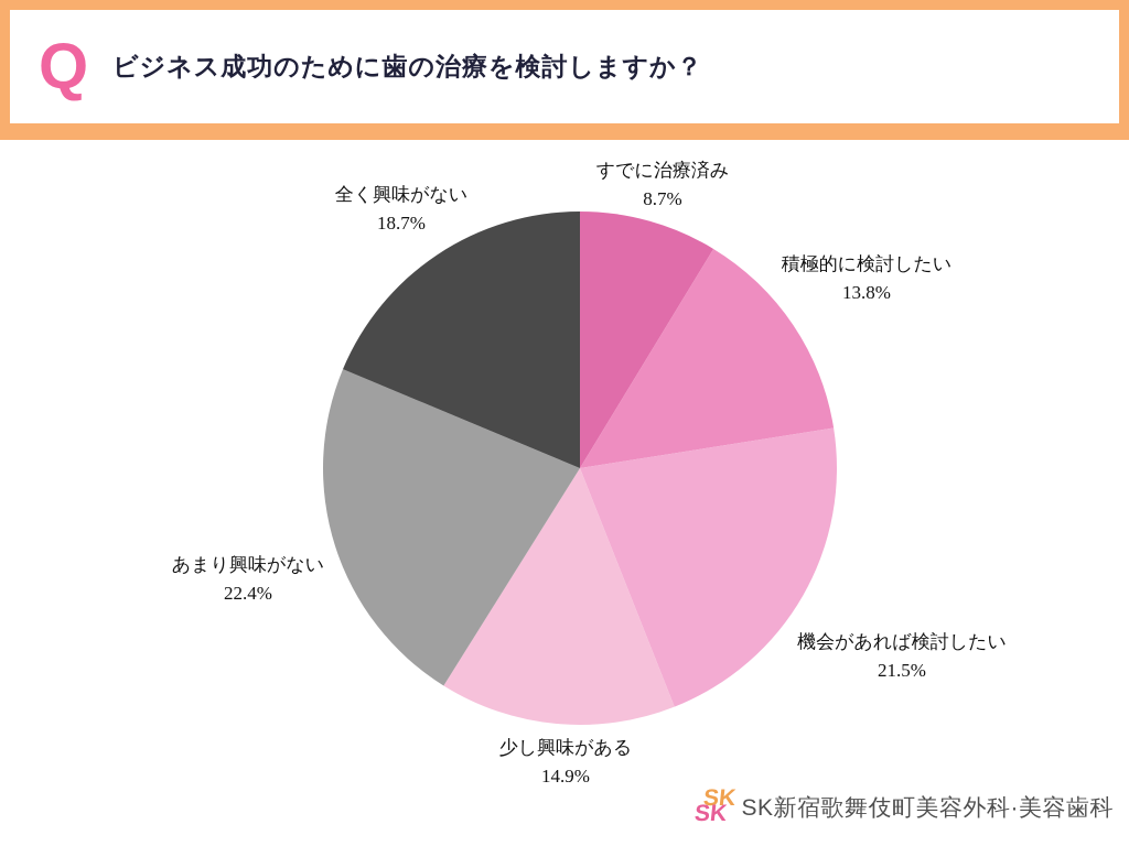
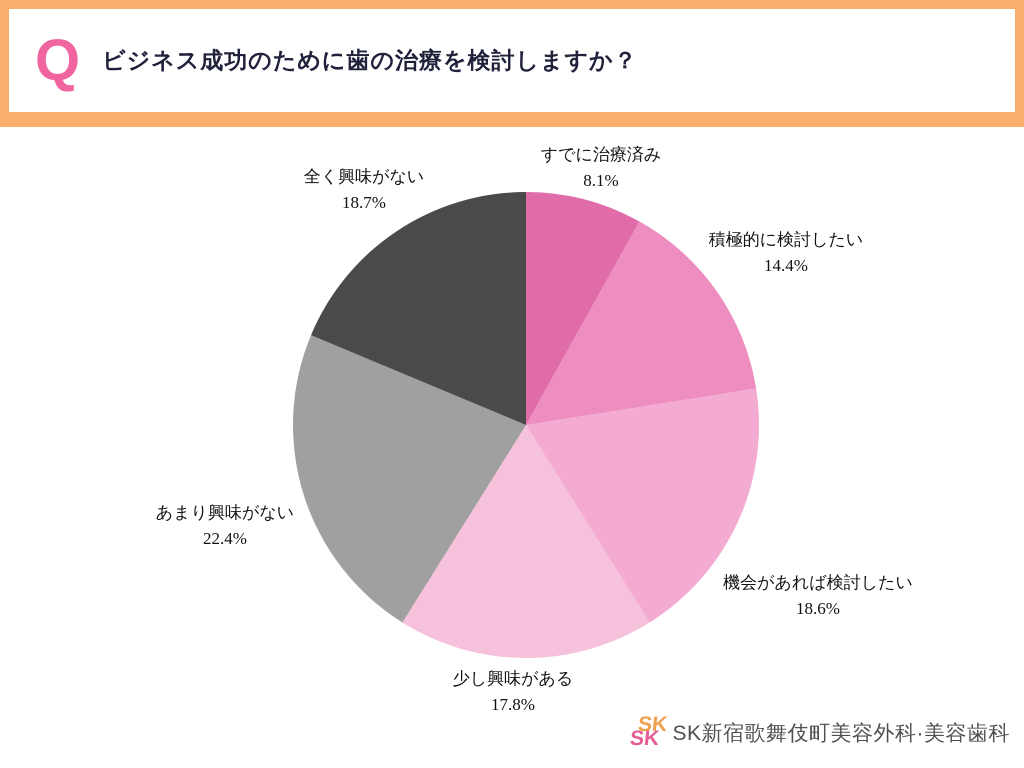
すでに治療済み: 8.7% -> 8.1%
積極的に検討したい: 13.8% -> 14.4%
機会があれば検討したい: 21.5% -> 18.6%
少し興味がある: 14.9% -> 17.8%
